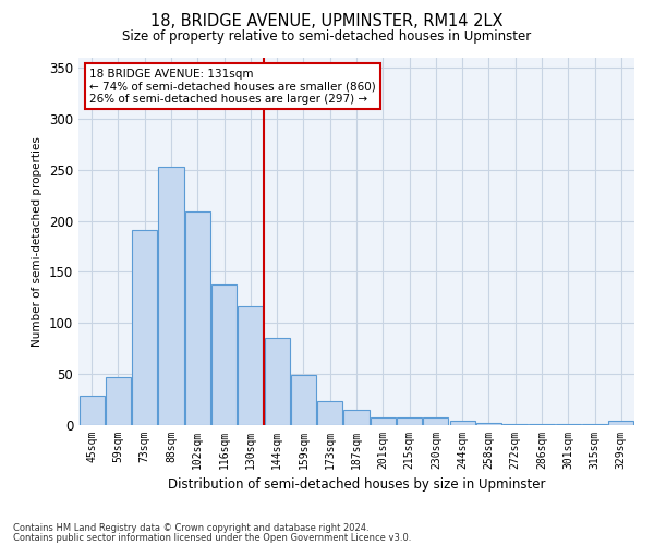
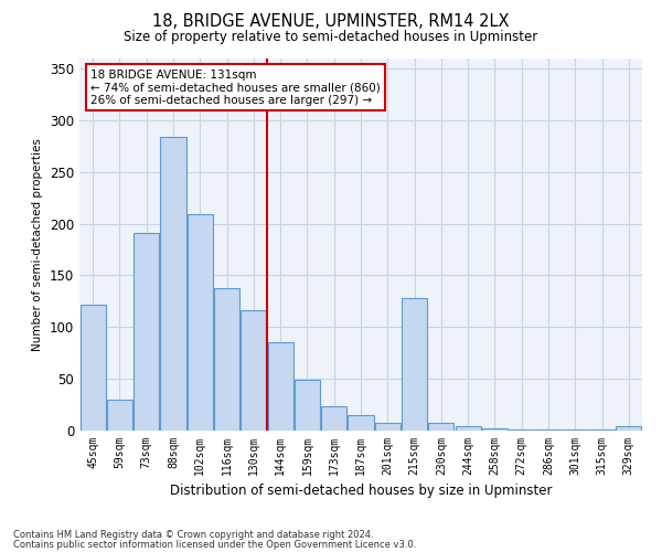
45sqm: 29 -> 122
59sqm: 47 -> 30
88sqm: 253 -> 284
215sqm: 7 -> 128
